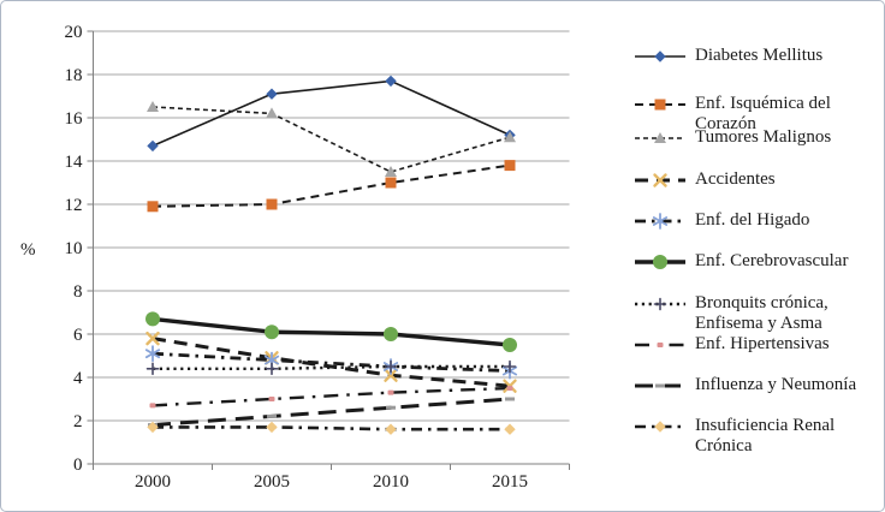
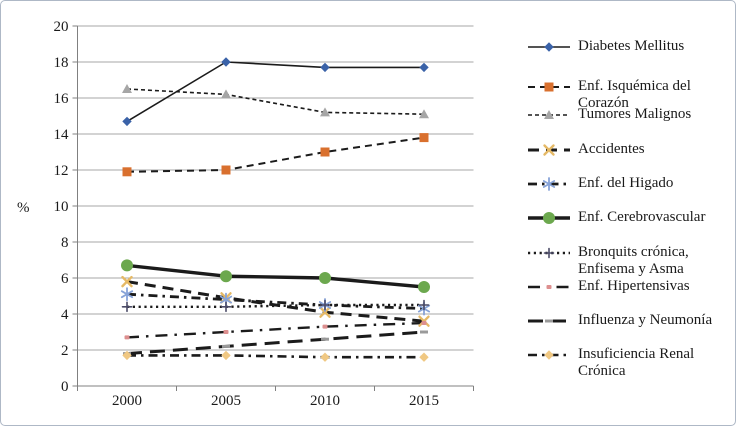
Diabetes Mellitus/2005: 17.1 -> 18.0
Tumores Malignos/2010: 13.5 -> 15.2
Diabetes Mellitus/2015: 15.2 -> 17.7
